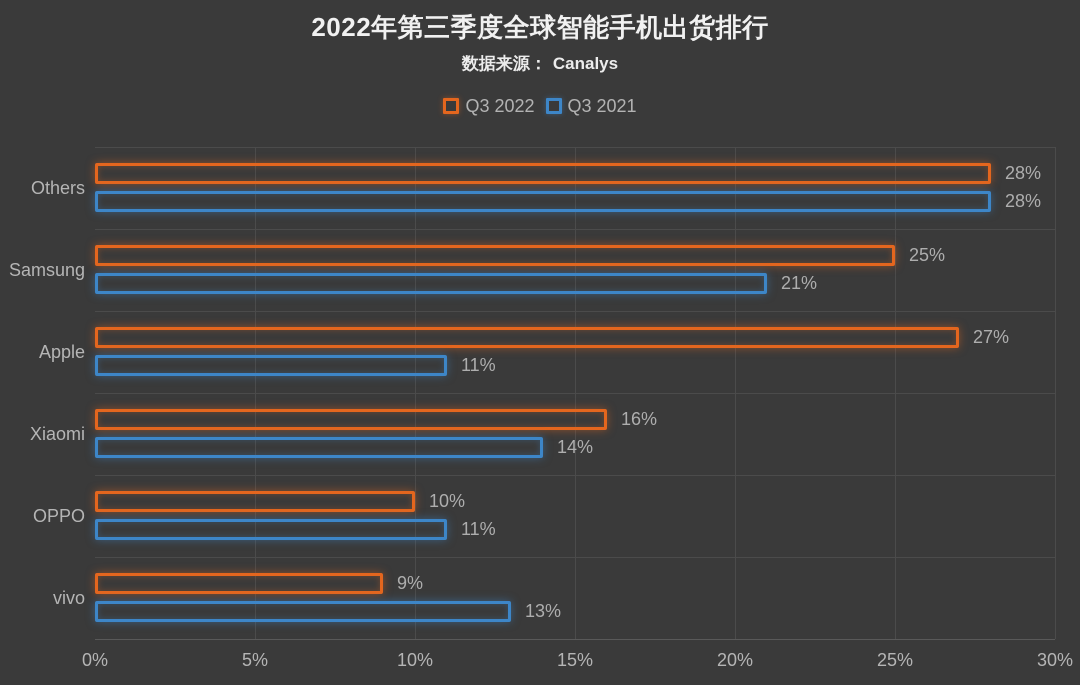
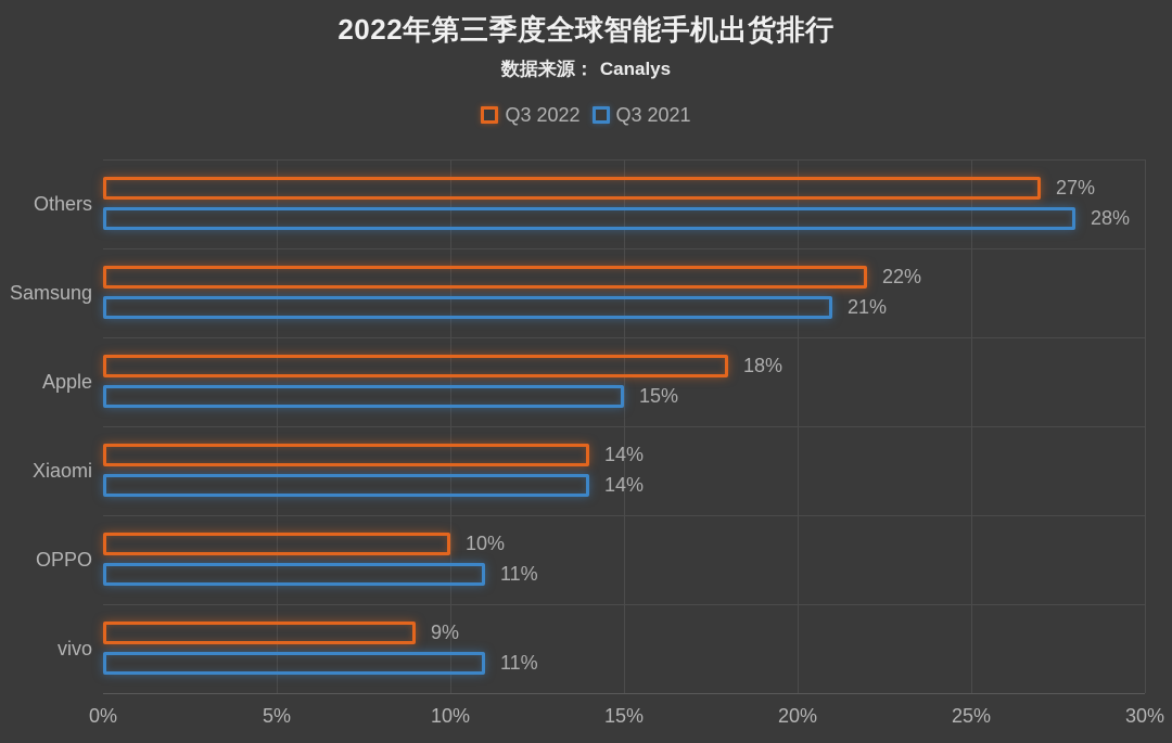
Q3 2022/Others: 28% -> 27%
Q3 2022/Samsung: 25% -> 22%
Q3 2022/Apple: 27% -> 18%
Q3 2021/Apple: 11% -> 15%
Q3 2022/Xiaomi: 16% -> 14%
Q3 2021/vivo: 13% -> 11%
